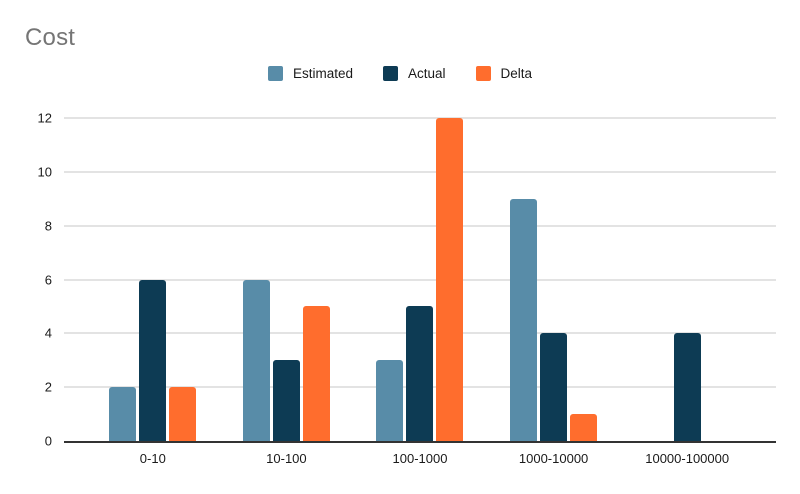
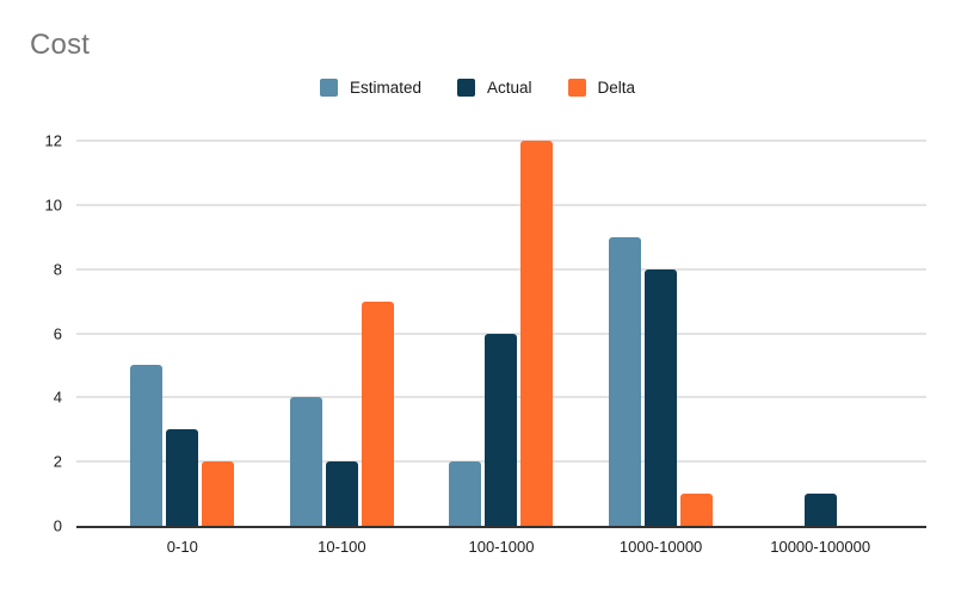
Estimated/0-10: 2 -> 5
Actual/0-10: 6 -> 3
Estimated/10-100: 6 -> 4
Actual/10-100: 3 -> 2
Delta/10-100: 5 -> 7
Estimated/100-1000: 3 -> 2
Actual/100-1000: 5 -> 6
Actual/1000-10000: 4 -> 8
Actual/10000-100000: 4 -> 1
